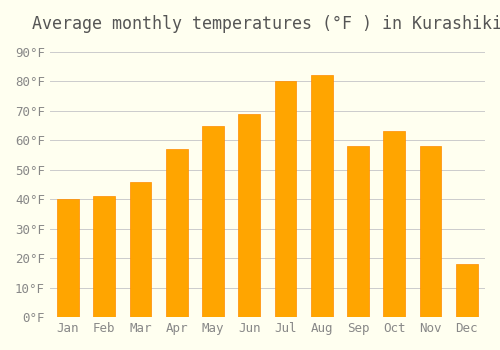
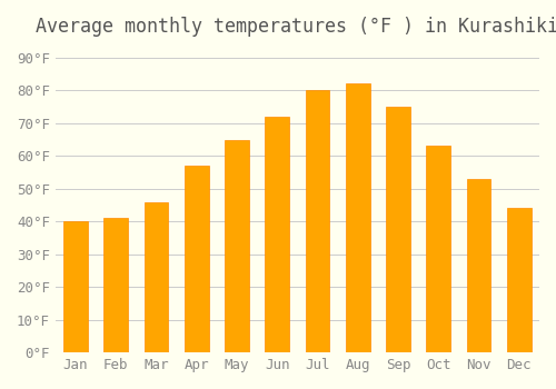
Jun: 69°F -> 72°F
Sep: 58°F -> 75°F
Nov: 58°F -> 53°F
Dec: 18°F -> 44°F
